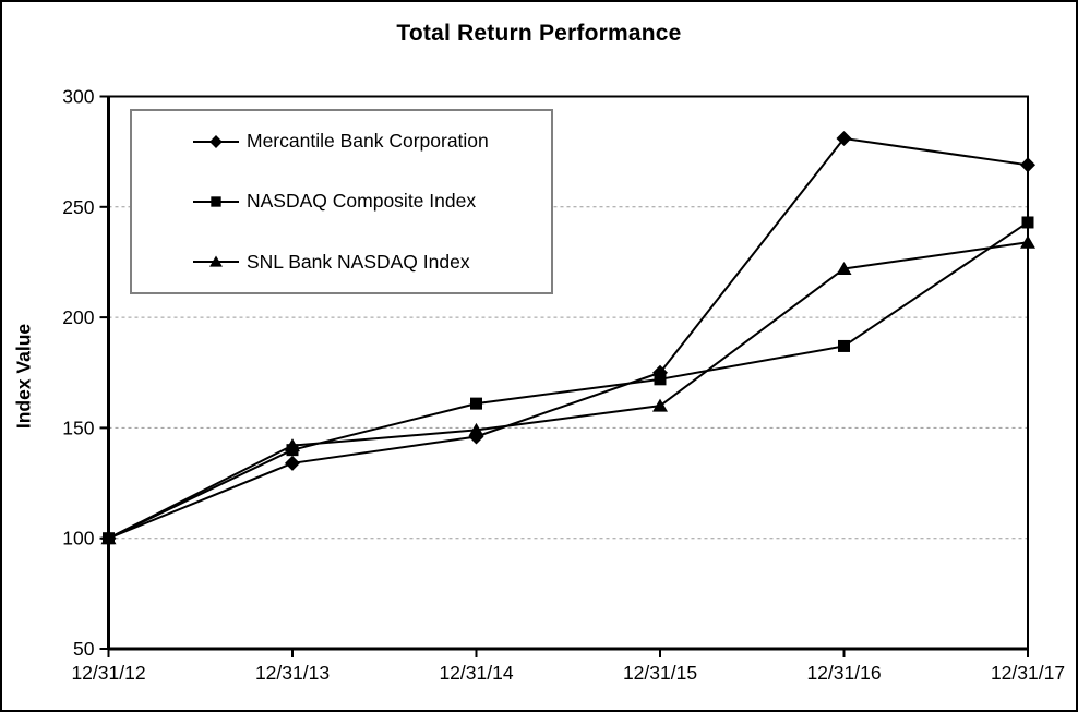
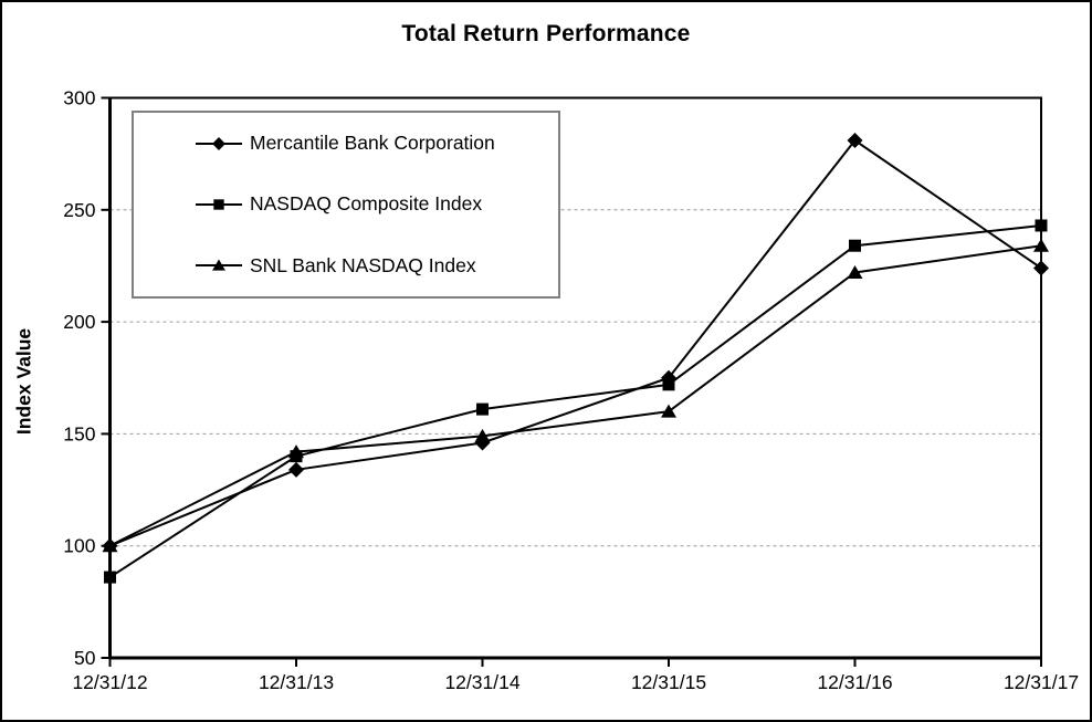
NASDAQ Composite Index/12/31/12: 100 -> 86
NASDAQ Composite Index/12/31/16: 187 -> 234
Mercantile Bank Corporation/12/31/17: 269 -> 224
